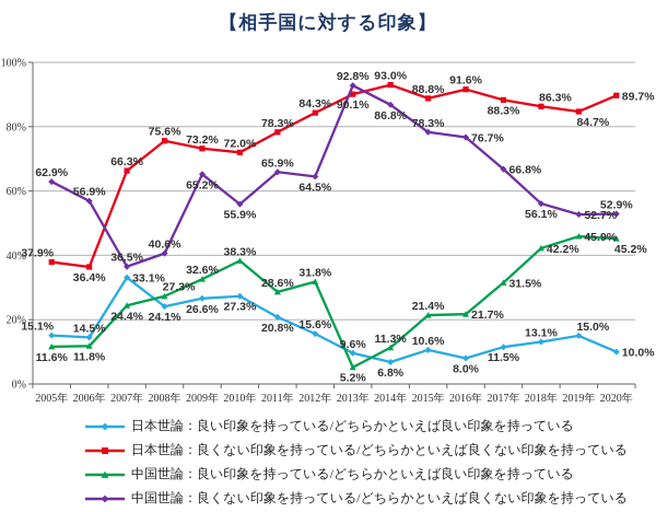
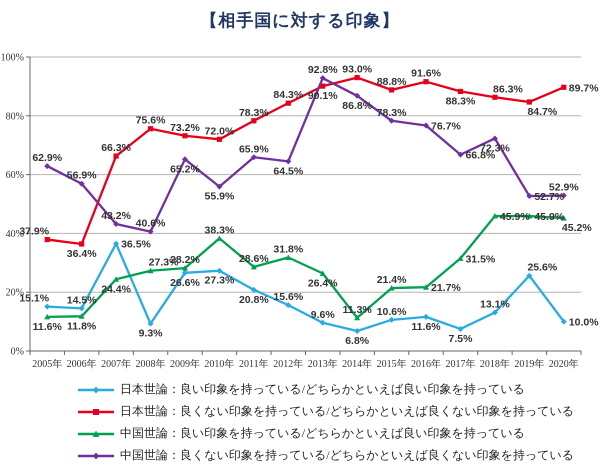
日本世論：良い印象を持っている/どちらかといえば良い印象を持っている/2007年: 33.1% -> 36.5%
中国世論：良くない印象を持っている/どちらかといえば良くない印象を持っている/2007年: 36.5% -> 43.2%
日本世論：良い印象を持っている/どちらかといえば良い印象を持っている/2008年: 24.1% -> 9.3%
中国世論：良い印象を持っている/どちらかといえば良い印象を持っている/2009年: 32.6% -> 28.2%
中国世論：良い印象を持っている/どちらかといえば良い印象を持っている/2013年: 5.2% -> 26.4%
日本世論：良い印象を持っている/どちらかといえば良い印象を持っている/2016年: 8.0% -> 11.6%
日本世論：良い印象を持っている/どちらかといえば良い印象を持っている/2017年: 11.5% -> 7.5%
中国世論：良い印象を持っている/どちらかといえば良い印象を持っている/2018年: 42.2% -> 45.9%
中国世論：良くない印象を持っている/どちらかといえば良くない印象を持っている/2018年: 56.1% -> 72.3%
日本世論：良い印象を持っている/どちらかといえば良い印象を持っている/2019年: 15.0% -> 25.6%
